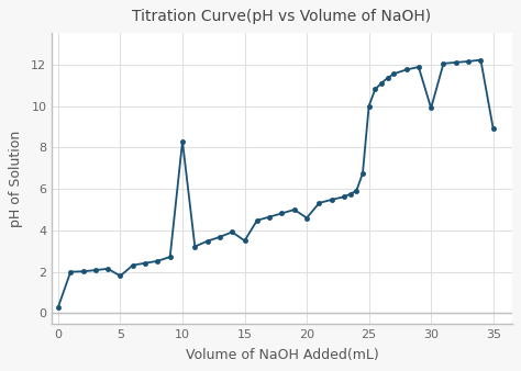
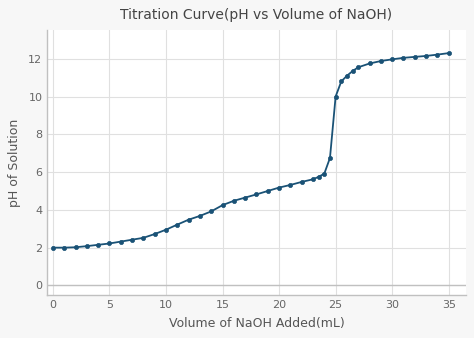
0: 0.3 -> 2.0
5: 1.8 -> 2.2
10: 8.3 -> 3.0
15: 3.5 -> 4.2
20: 4.6 -> 5.2
30: 9.9 -> 12.0
35: 8.9 -> 12.3
